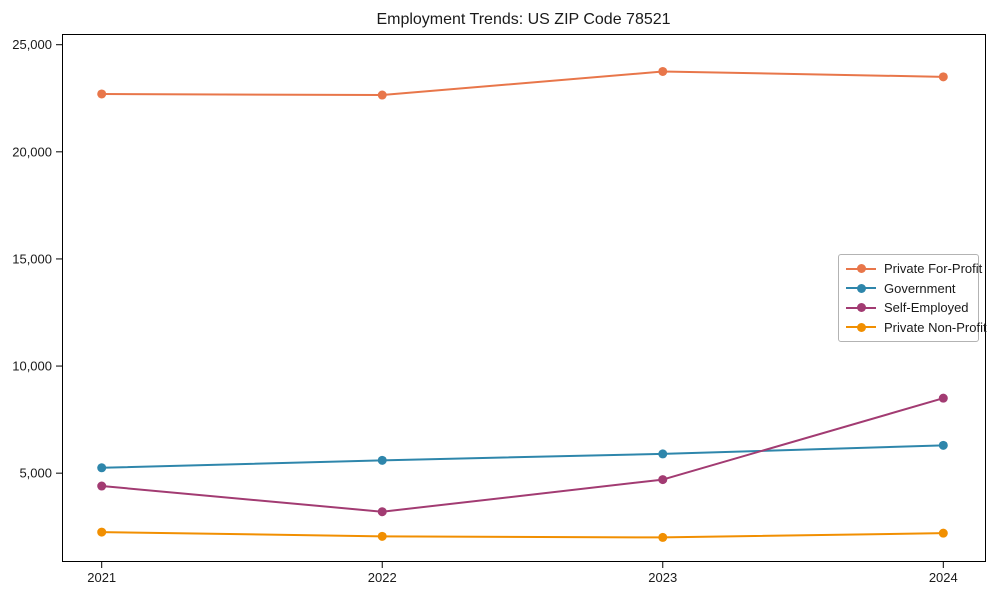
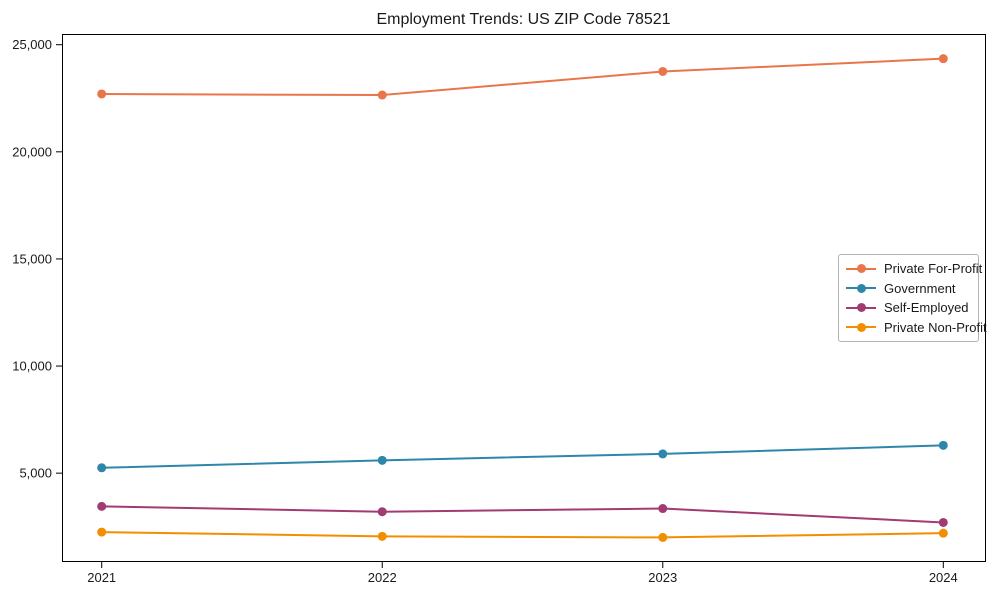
Self-Employed/2021: 4400 -> 3400
Self-Employed/2023: 4700 -> 3400
Private For-Profit/2024: 23500 -> 24400
Self-Employed/2024: 8500 -> 2700
